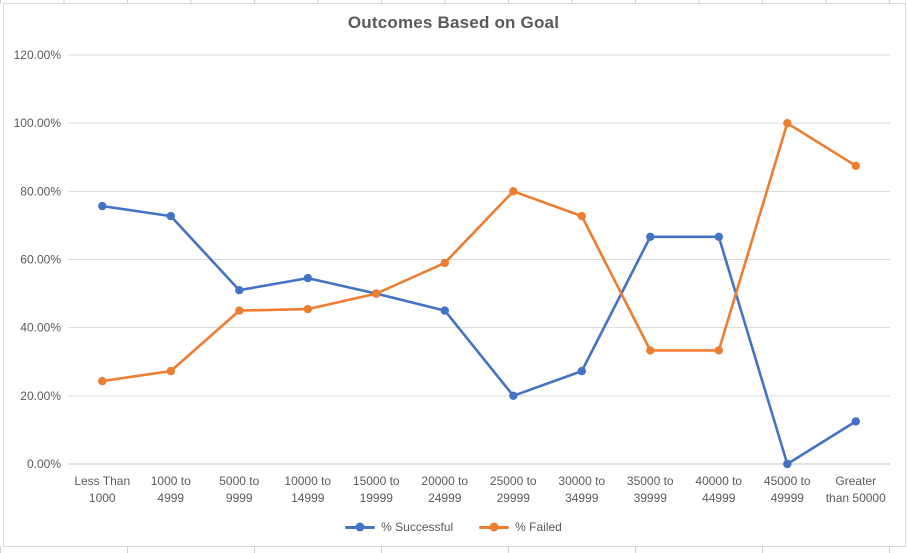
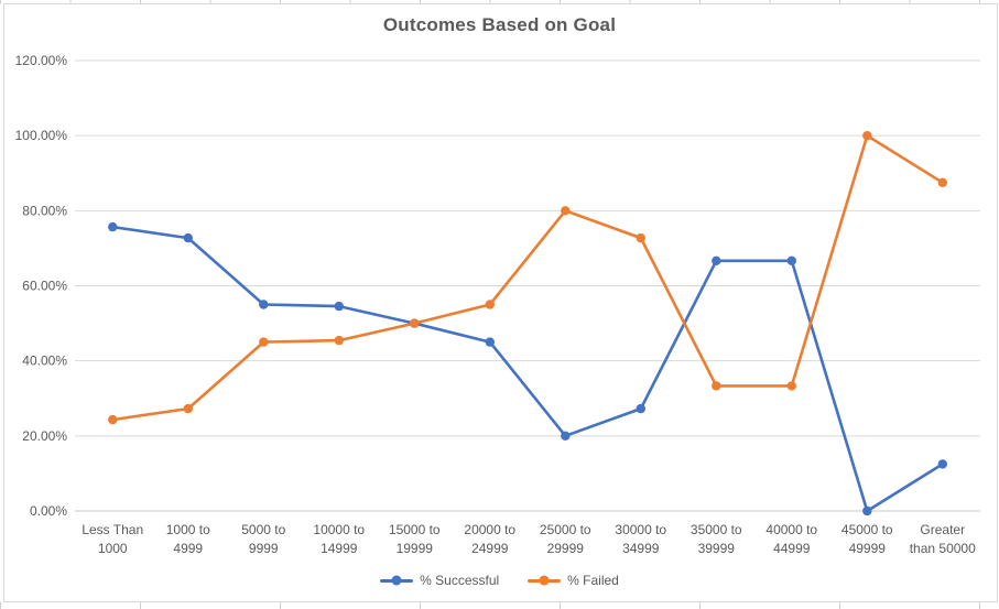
% Successful/5000 to 9999: 51% -> 55%
% Failed/20000 to 24999: 59% -> 55%
